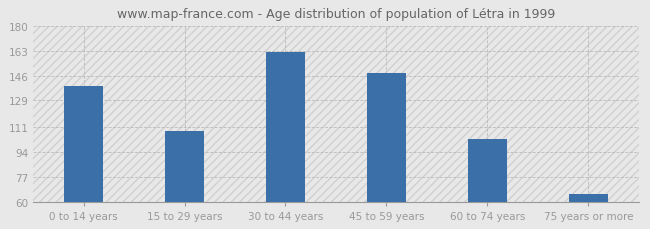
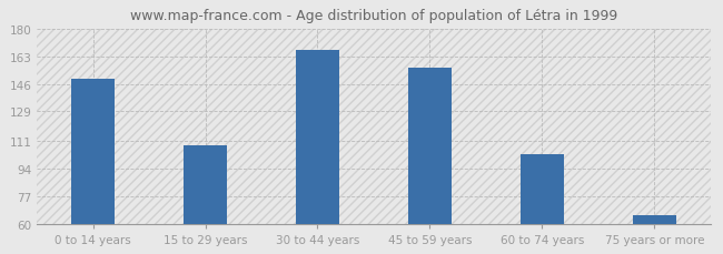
0 to 14 years: 139 -> 149
30 to 44 years: 162 -> 167
45 to 59 years: 148 -> 156
